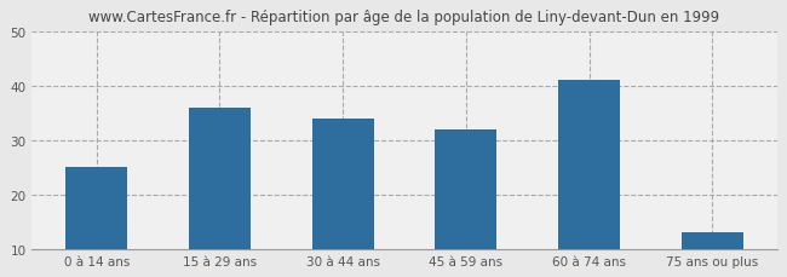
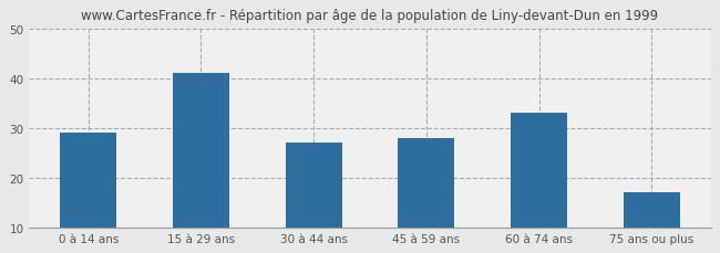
0 à 14 ans: 25 -> 29
15 à 29 ans: 36 -> 41
30 à 44 ans: 34 -> 27
45 à 59 ans: 32 -> 28
60 à 74 ans: 41 -> 33
75 ans ou plus: 13 -> 17
